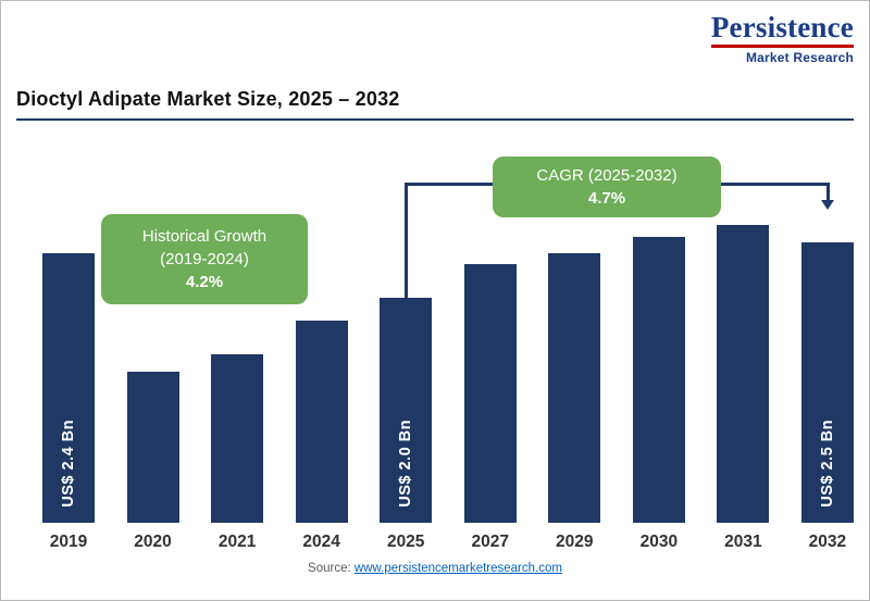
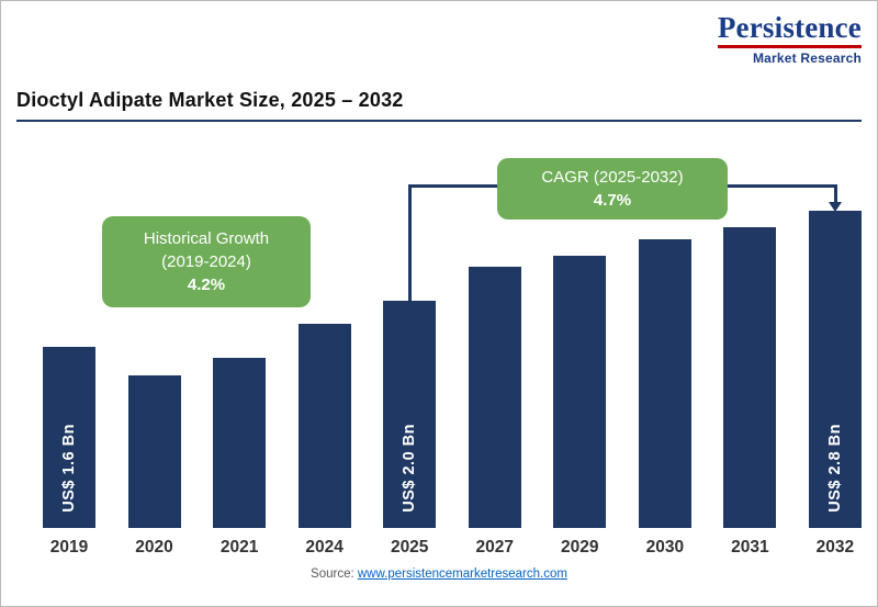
2019: 2.4 -> 1.6
2032: 2.5 -> 2.8
